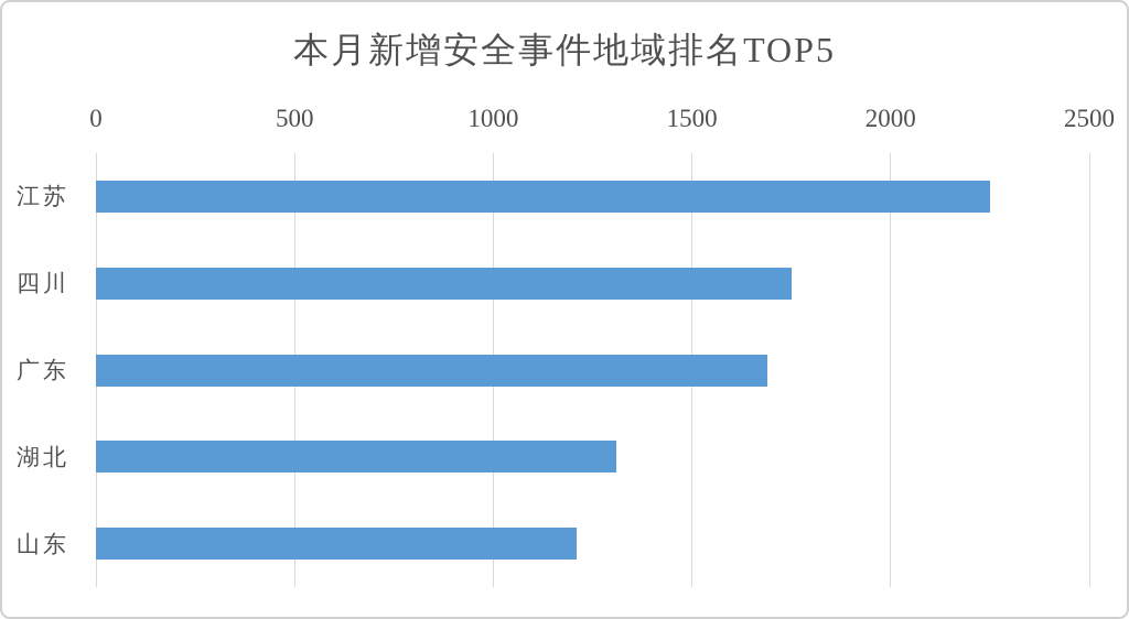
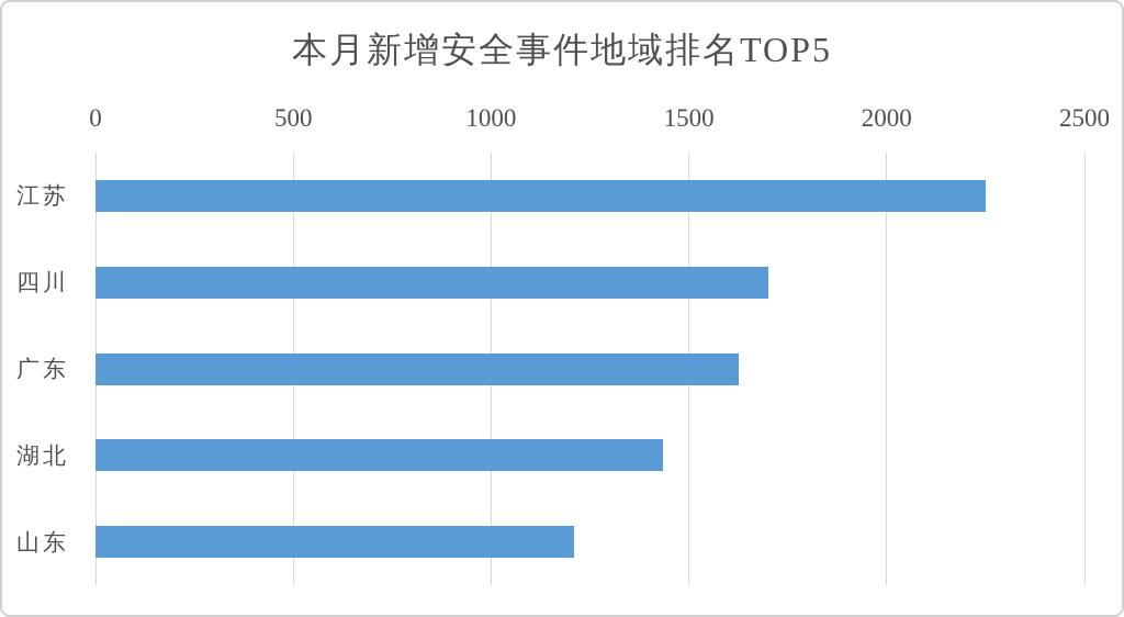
四川: 1750 -> 1700
广东: 1690 -> 1620
湖北: 1310 -> 1440
